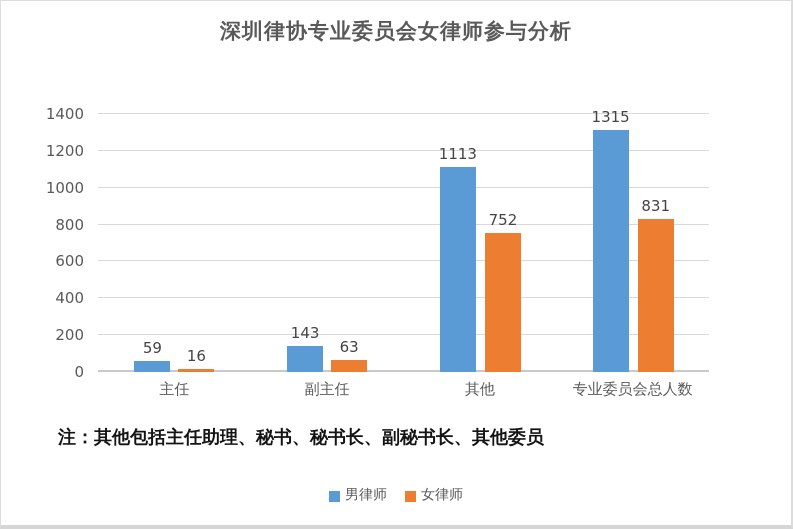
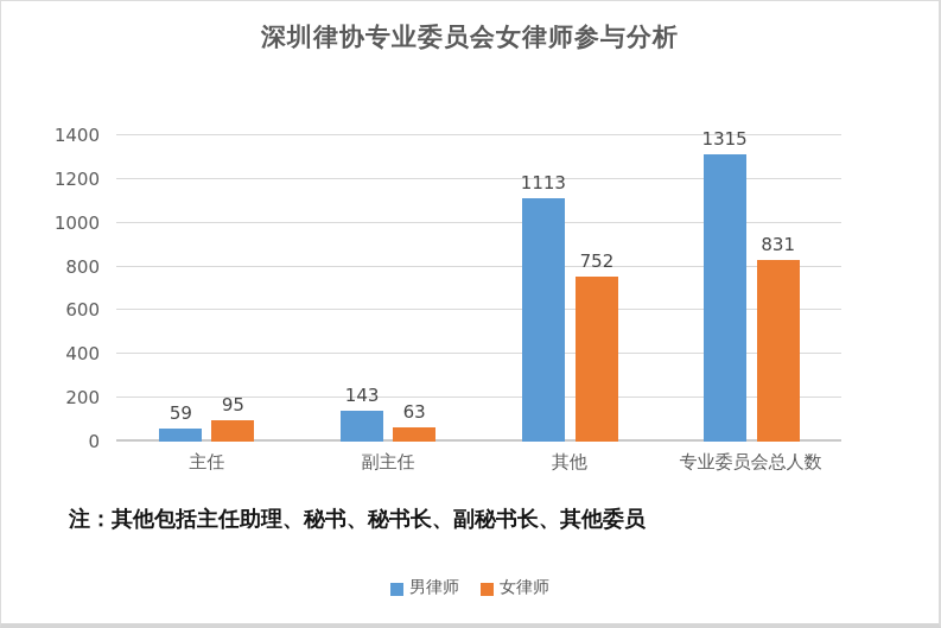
女律师/主任: 16 -> 95
